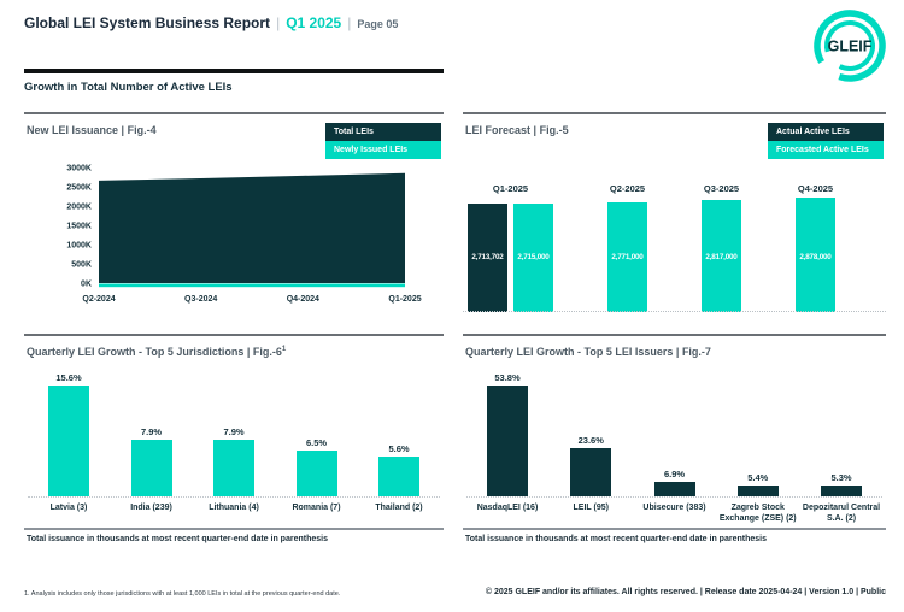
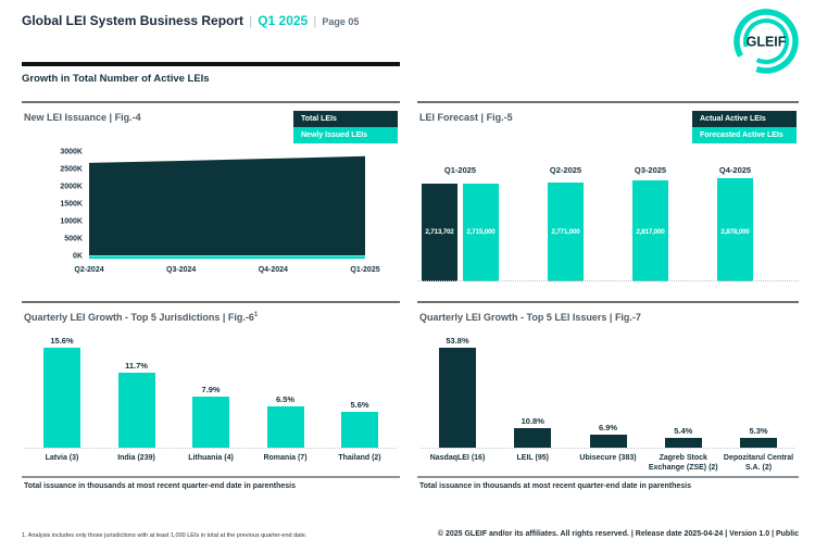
Quarterly LEI Growth - Top 5 Jurisdictions | Fig.-6/India (239): 7.9% -> 11.7%
Quarterly LEI Growth - Top 5 LEI Issuers | Fig.-7/LEIL (95): 23.6% -> 10.8%
